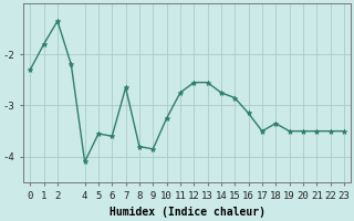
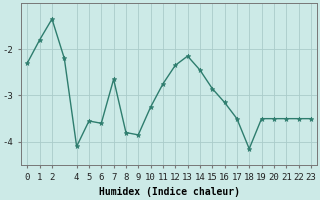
12: -2.55 -> -2.35
13: -2.55 -> -2.15
14: -2.75 -> -2.45
18: -3.35 -> -4.15
